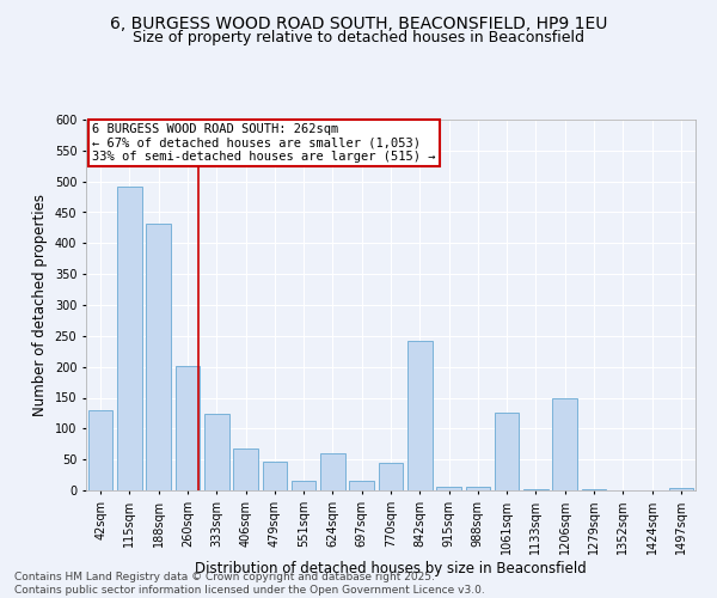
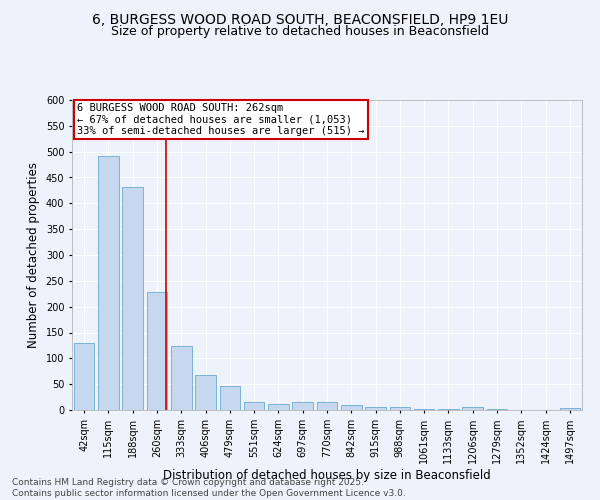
260sqm: 202 -> 229
624sqm: 60 -> 12
770sqm: 44 -> 15
842sqm: 242 -> 9
1061sqm: 126 -> 1
1206sqm: 150 -> 5
